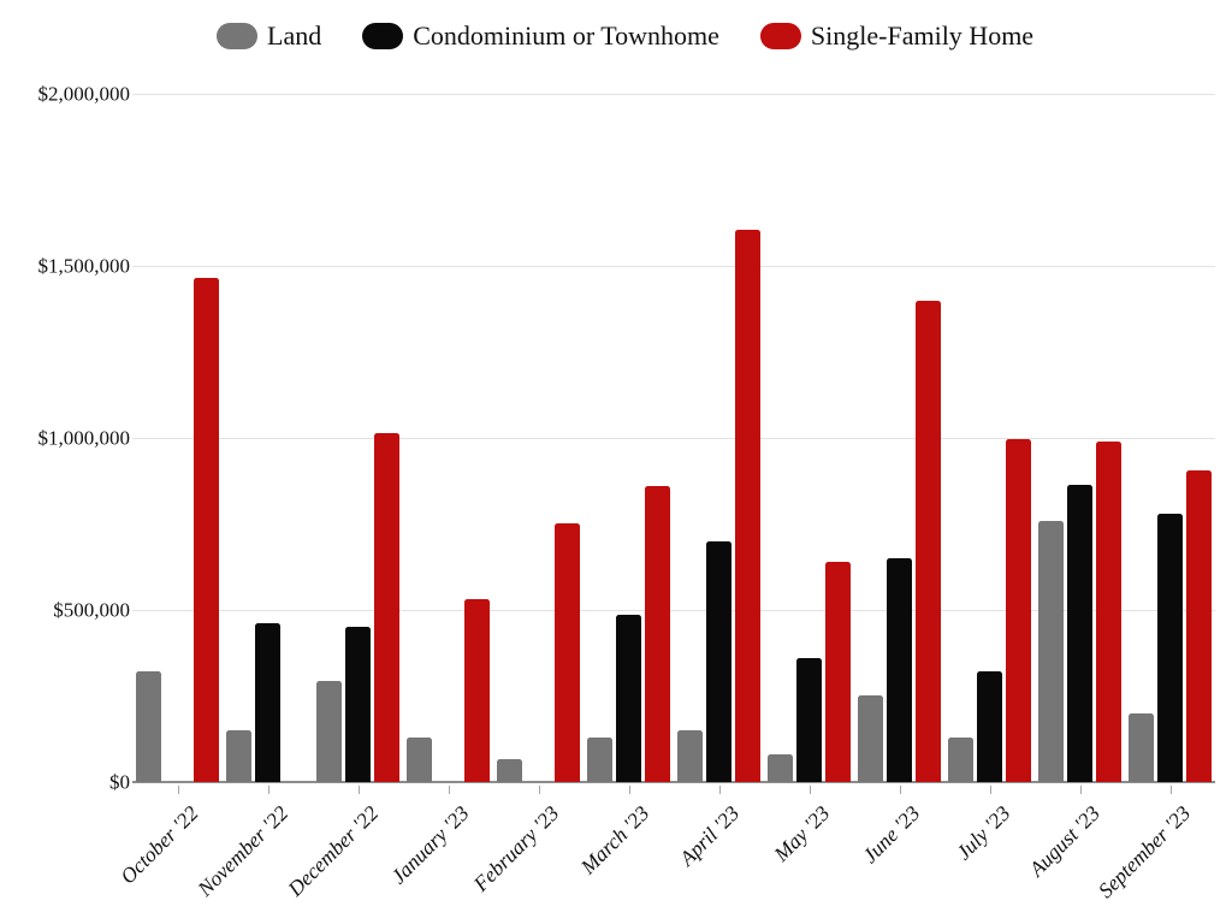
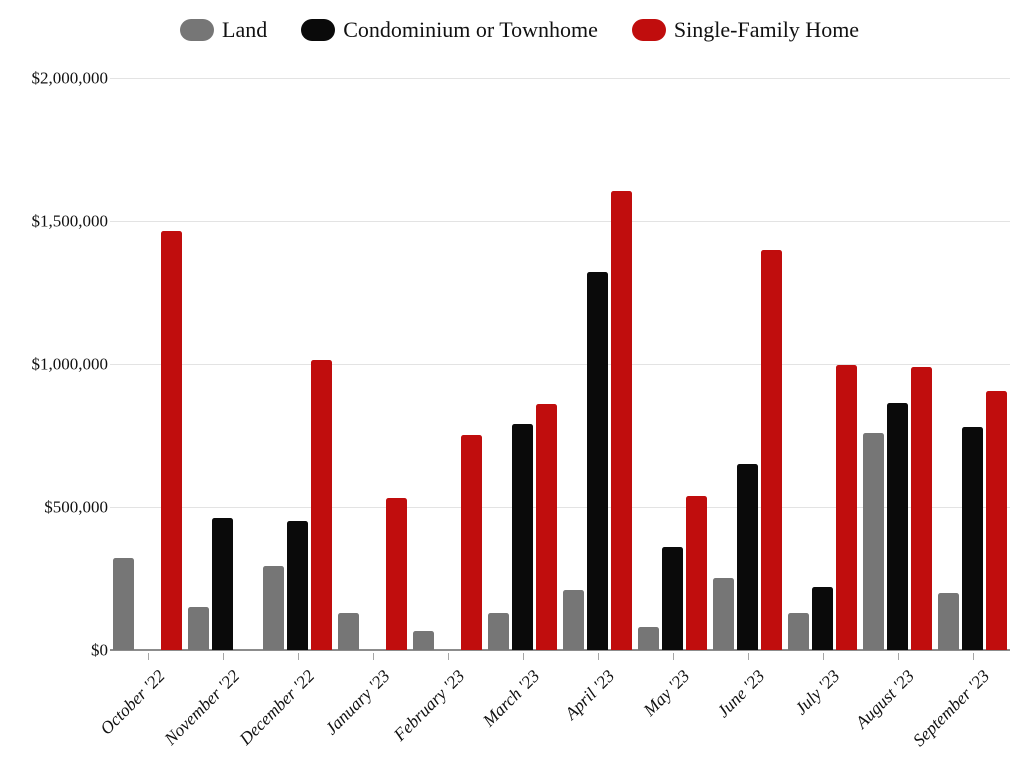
Condominium or Townhome/March '23: $480000 -> $790000
Land/April '23: $150000 -> $210000
Condominium or Townhome/April '23: $700000 -> $1320000
Single-Family Home/May '23: $640000 -> $540000
Condominium or Townhome/July '23: $320000 -> $220000
